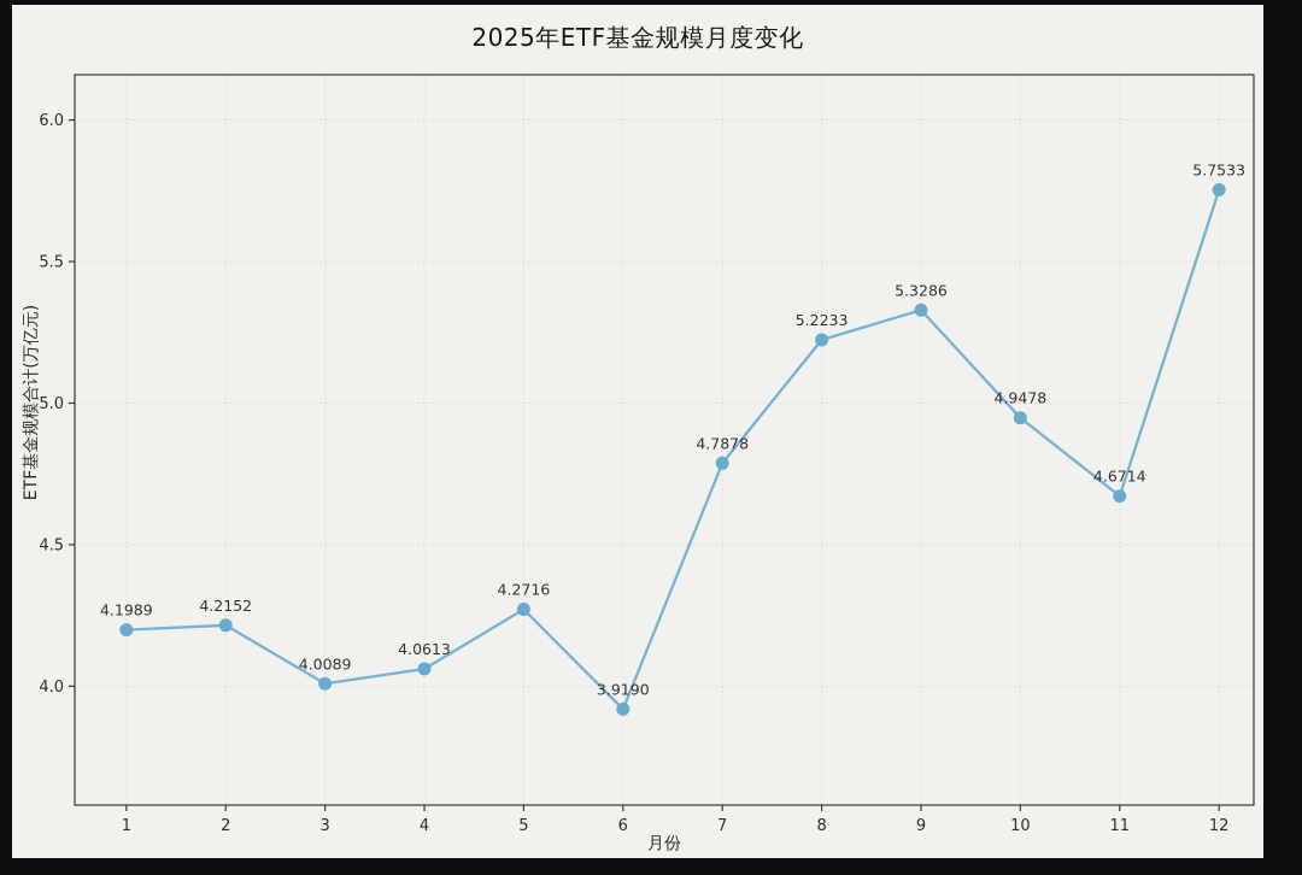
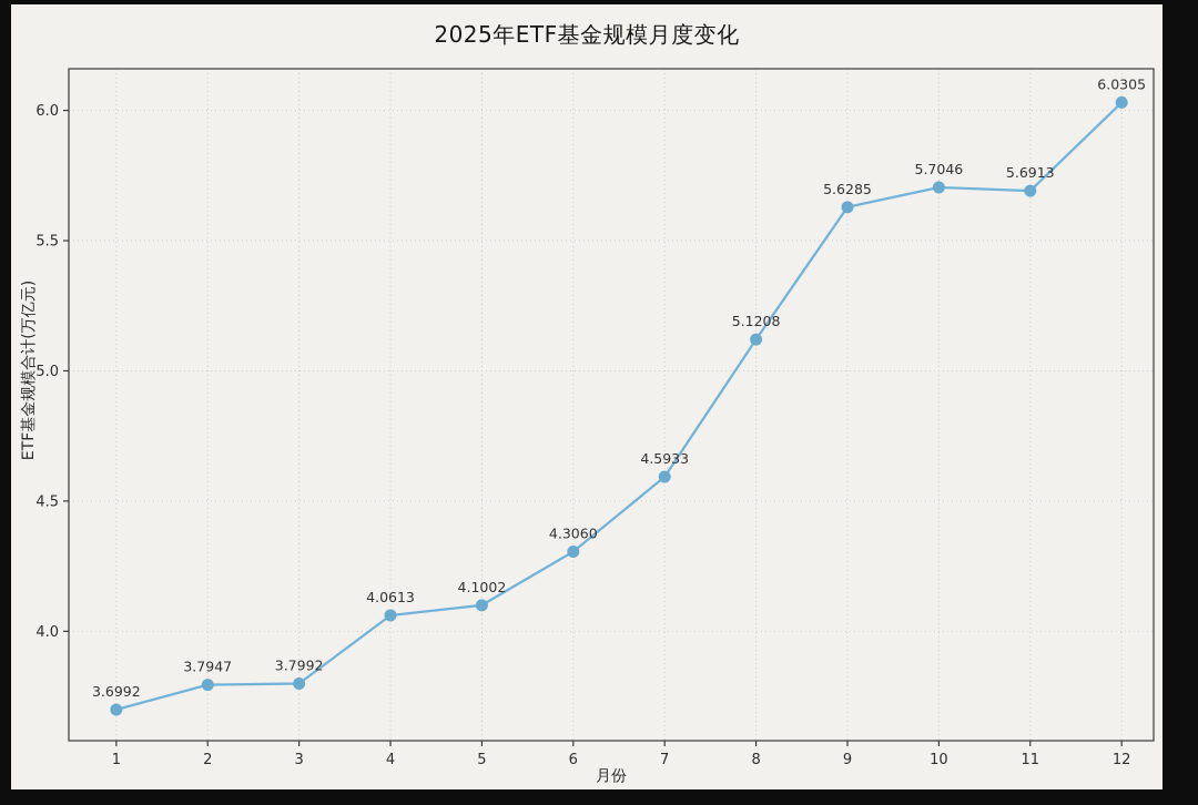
1: 4.1989 -> 3.6992
2: 4.2152 -> 3.7947
3: 4.0089 -> 3.7992
5: 4.2716 -> 4.1002
6: 3.9190 -> 4.3060
7: 4.7878 -> 4.5933
8: 5.2233 -> 5.1208
9: 5.3286 -> 5.6285
10: 4.9478 -> 5.7046
11: 4.6714 -> 5.6913
12: 5.7533 -> 6.0305
